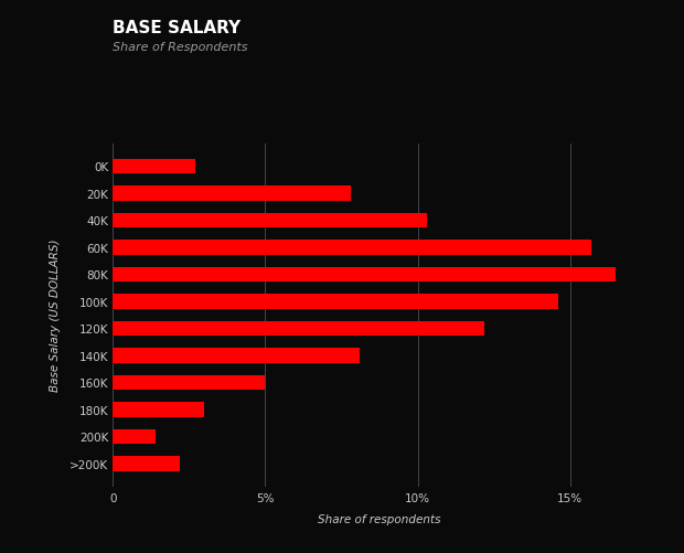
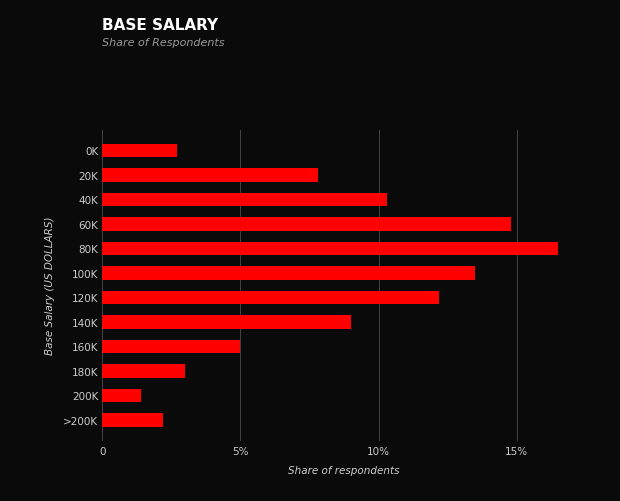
60K: 15.7% -> 14.8%
100K: 14.6% -> 13.5%
140K: 8.1% -> 9.0%
